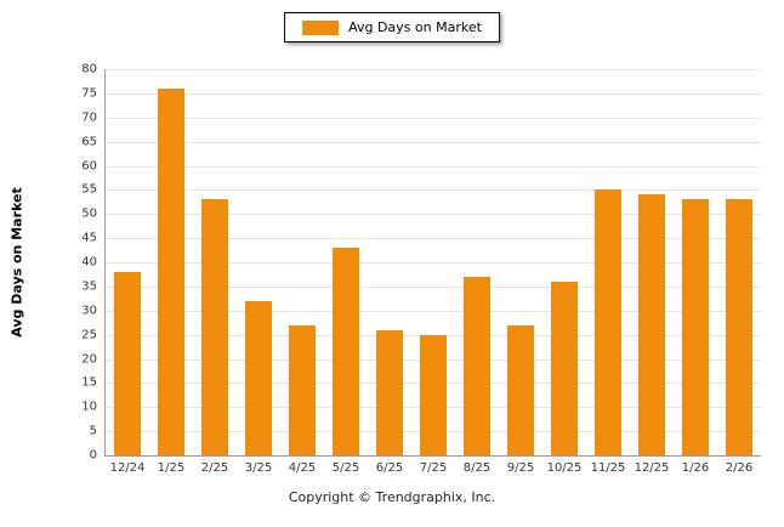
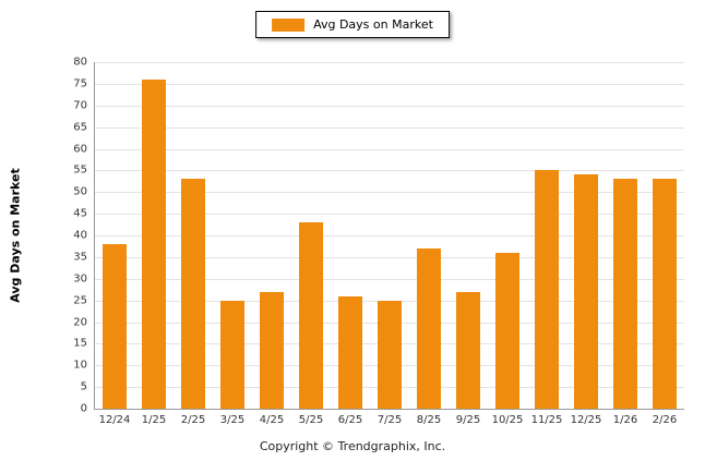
3/25: 32 -> 25
